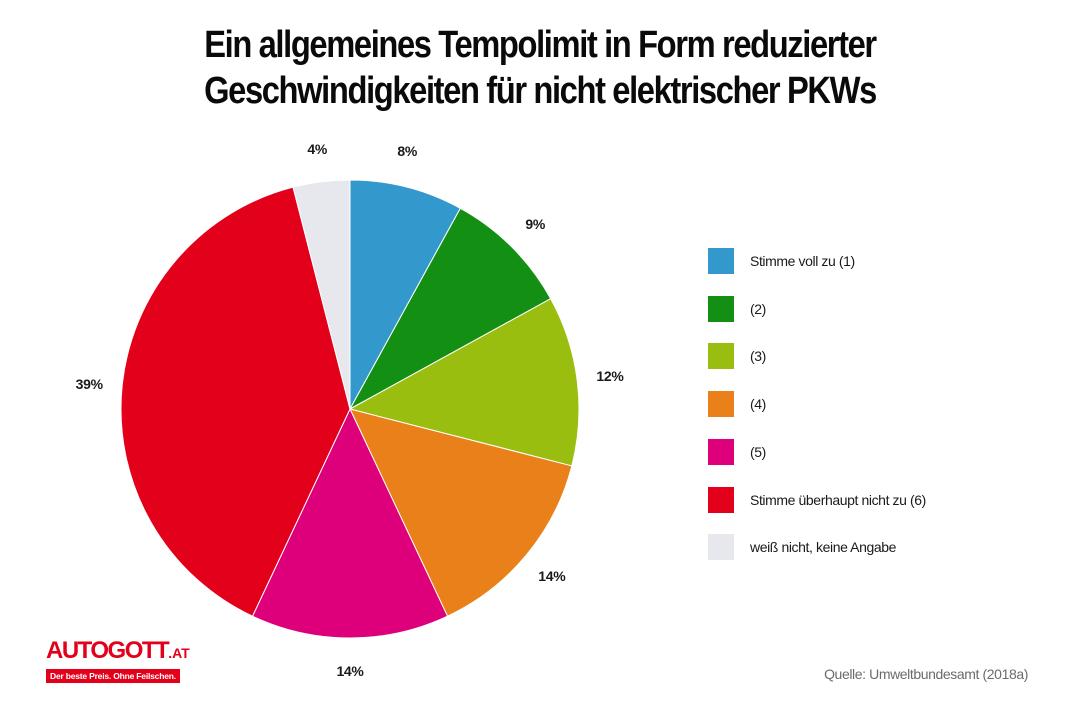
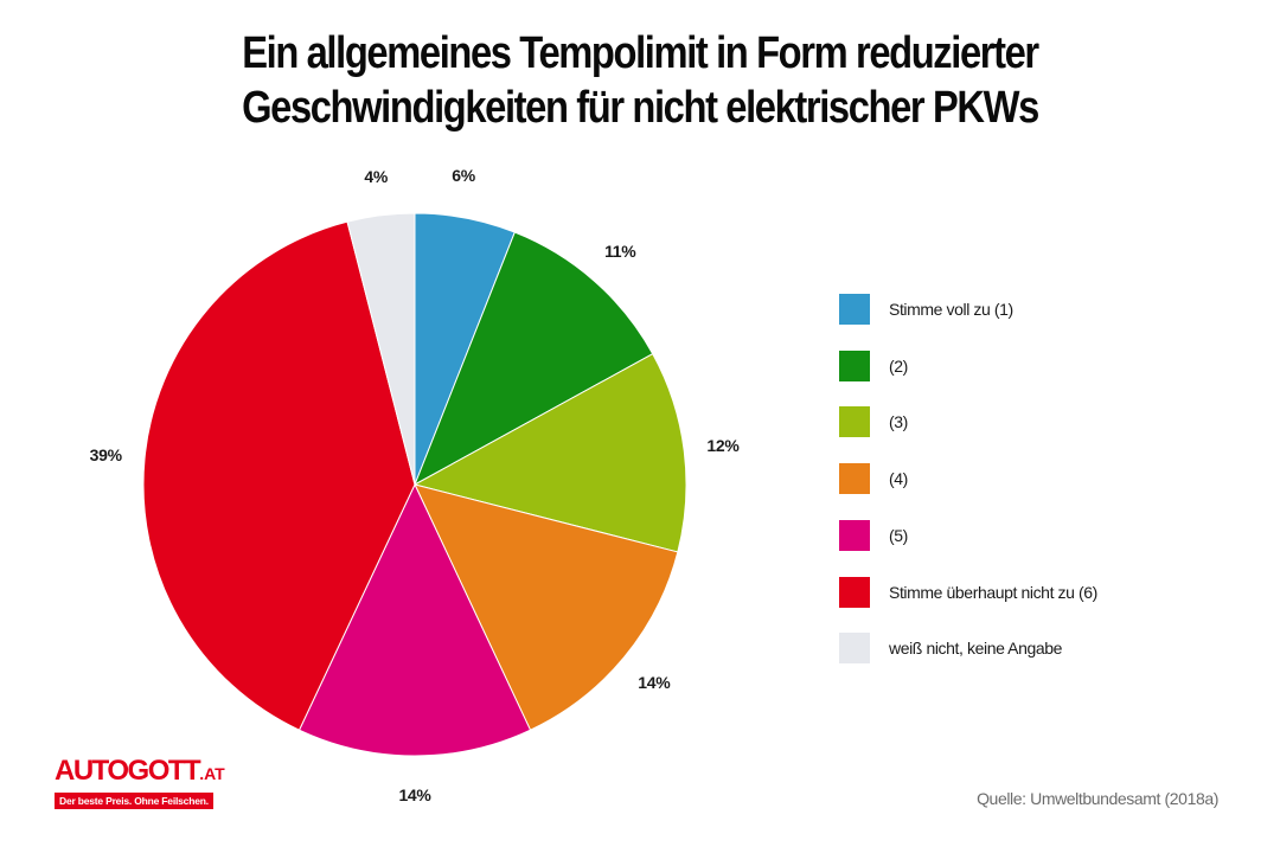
Stimme voll zu (1): 8% -> 6%
(2): 9% -> 11%
